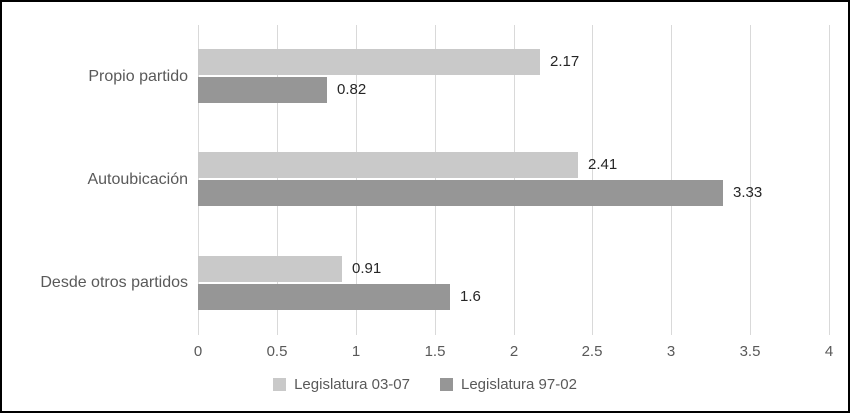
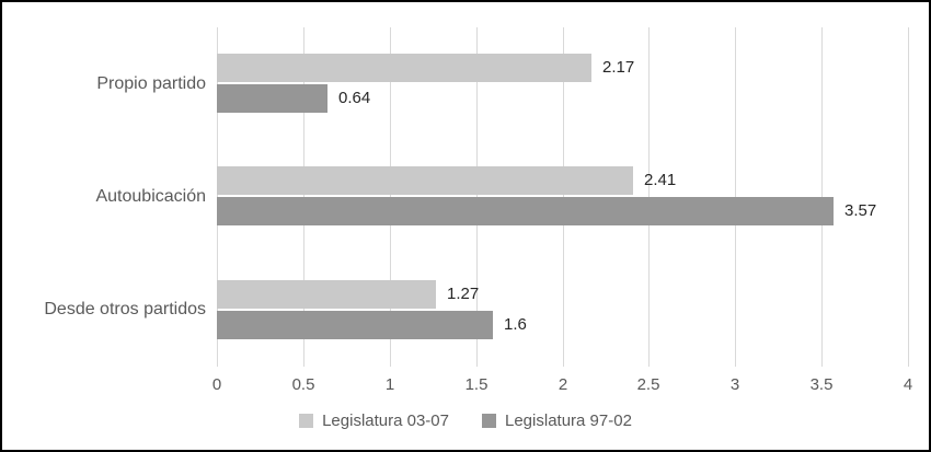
Legislatura 97-02/Propio partido: 0.82 -> 0.64
Legislatura 97-02/Autoubicación: 3.33 -> 3.57
Legislatura 03-07/Desde otros partidos: 0.91 -> 1.27
